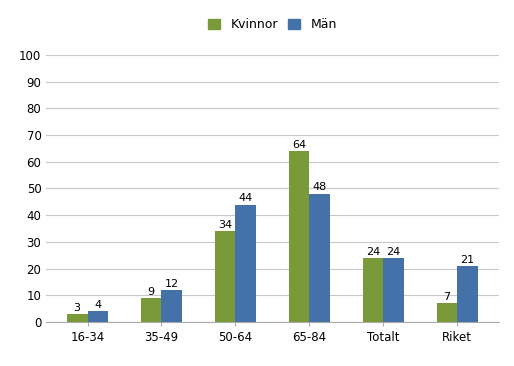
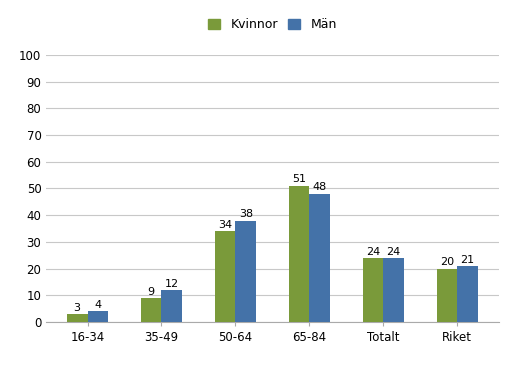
Män/50-64: 44 -> 38
Kvinnor/65-84: 64 -> 51
Kvinnor/Riket: 7 -> 20
